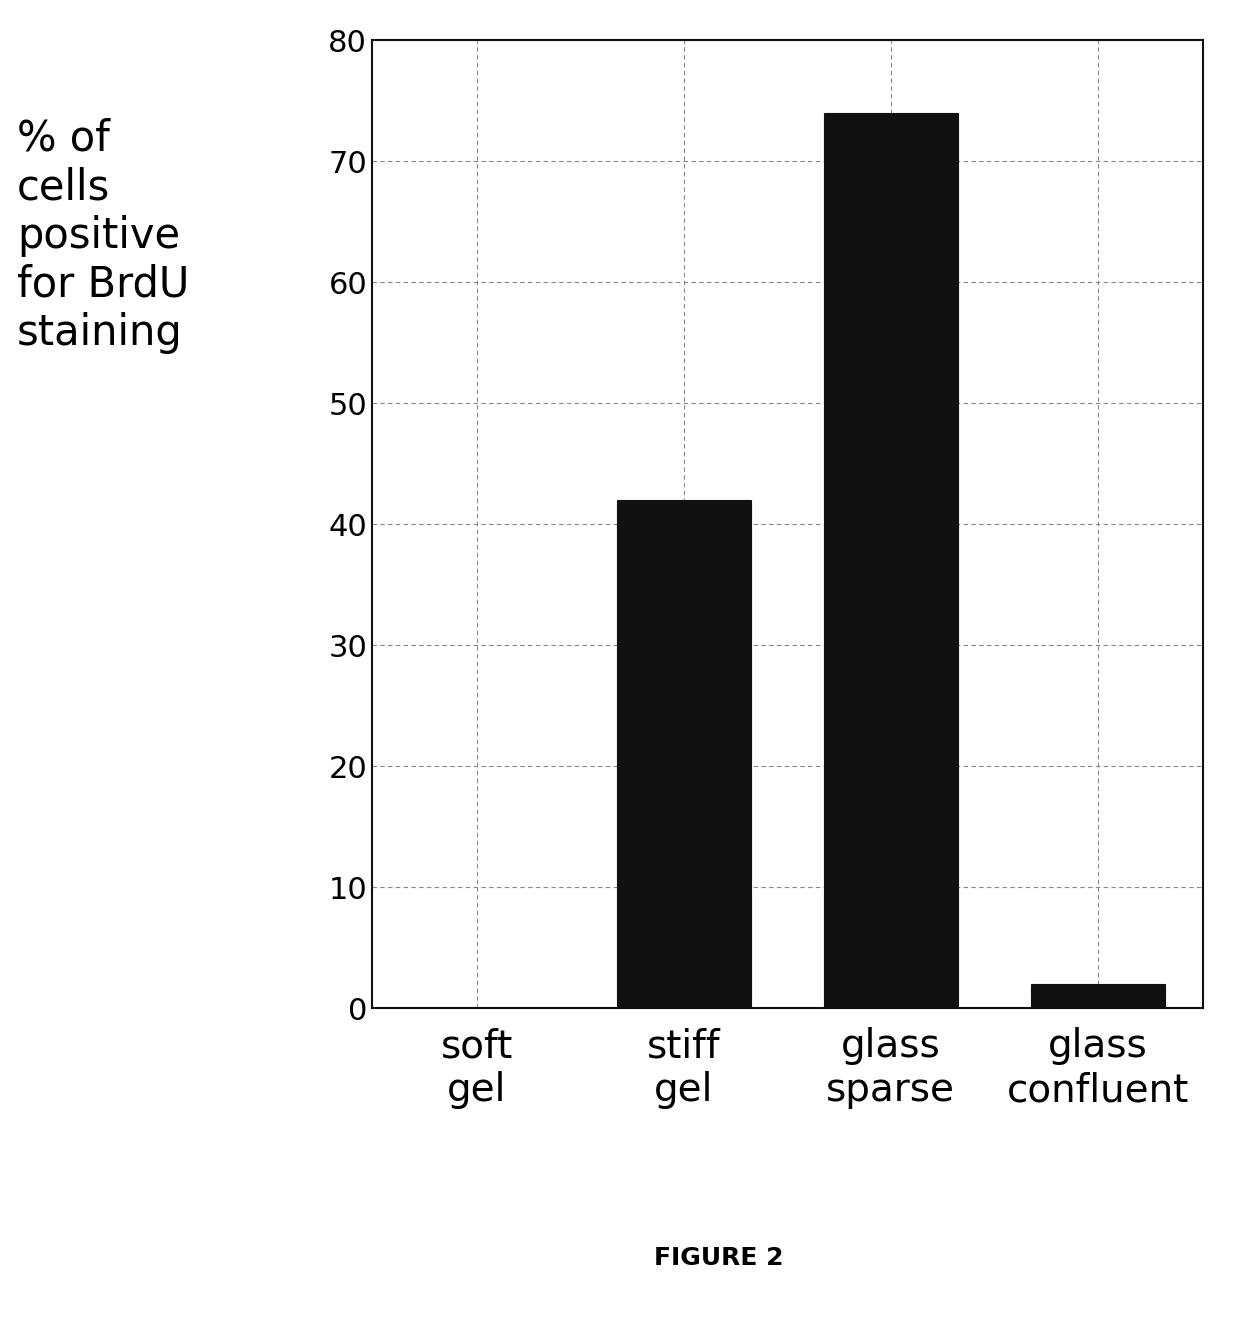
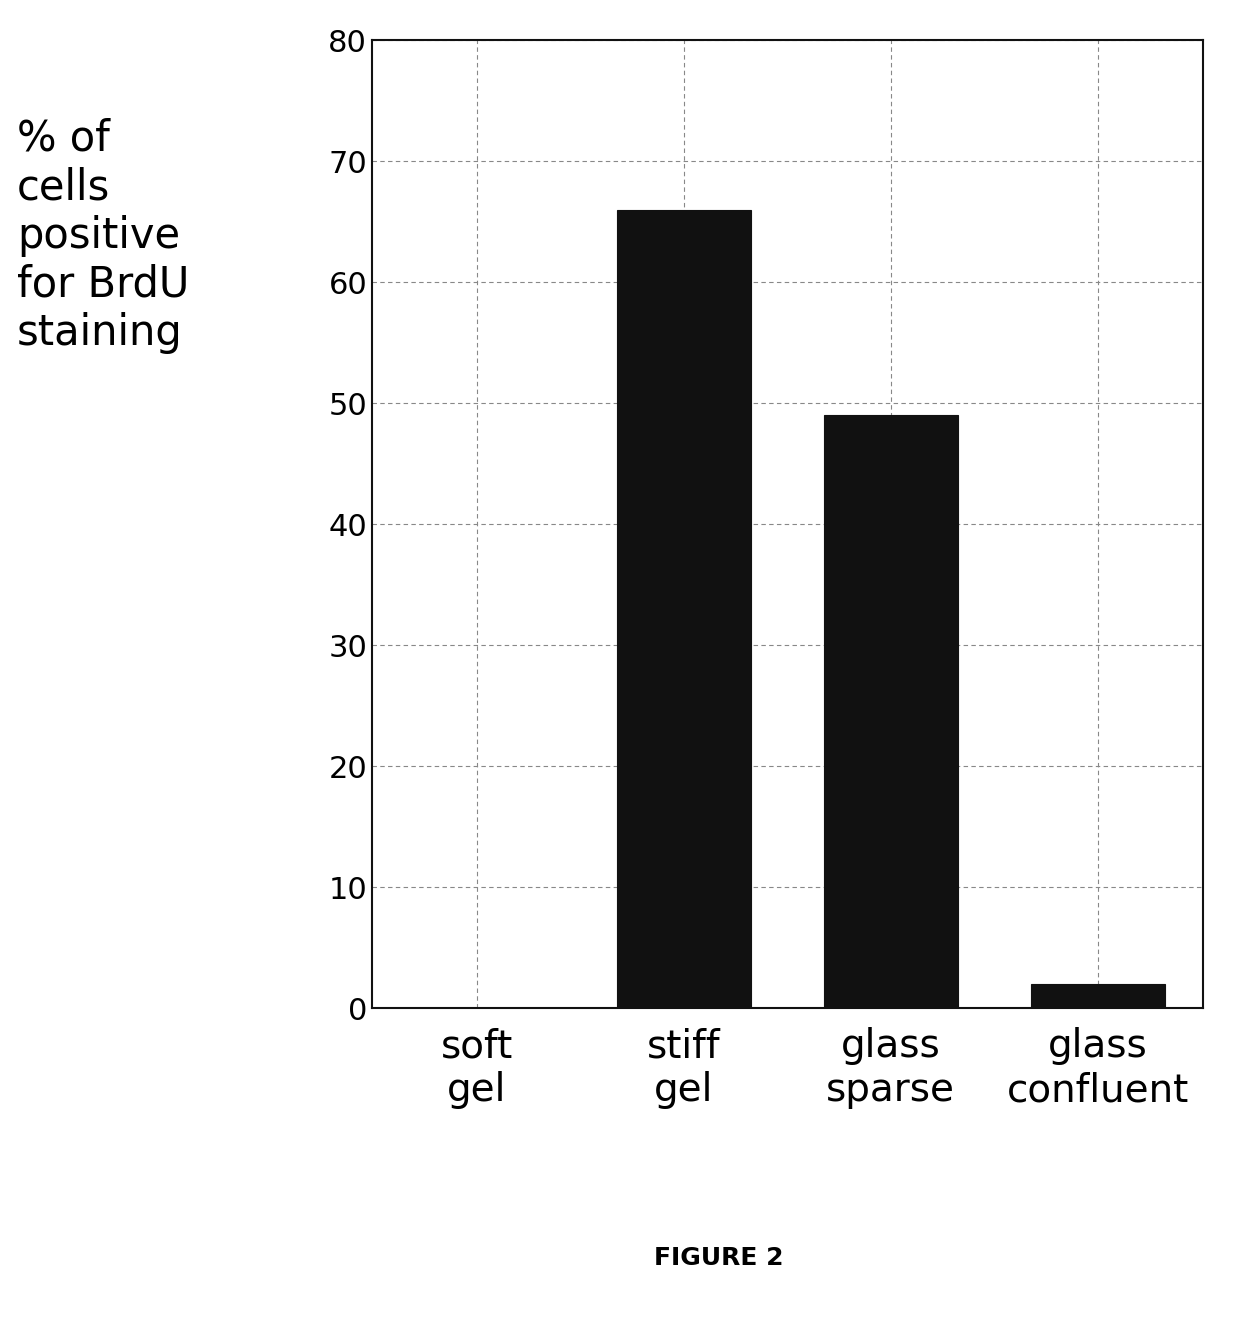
stiff gel: 42 -> 66
glass sparse: 74 -> 49
